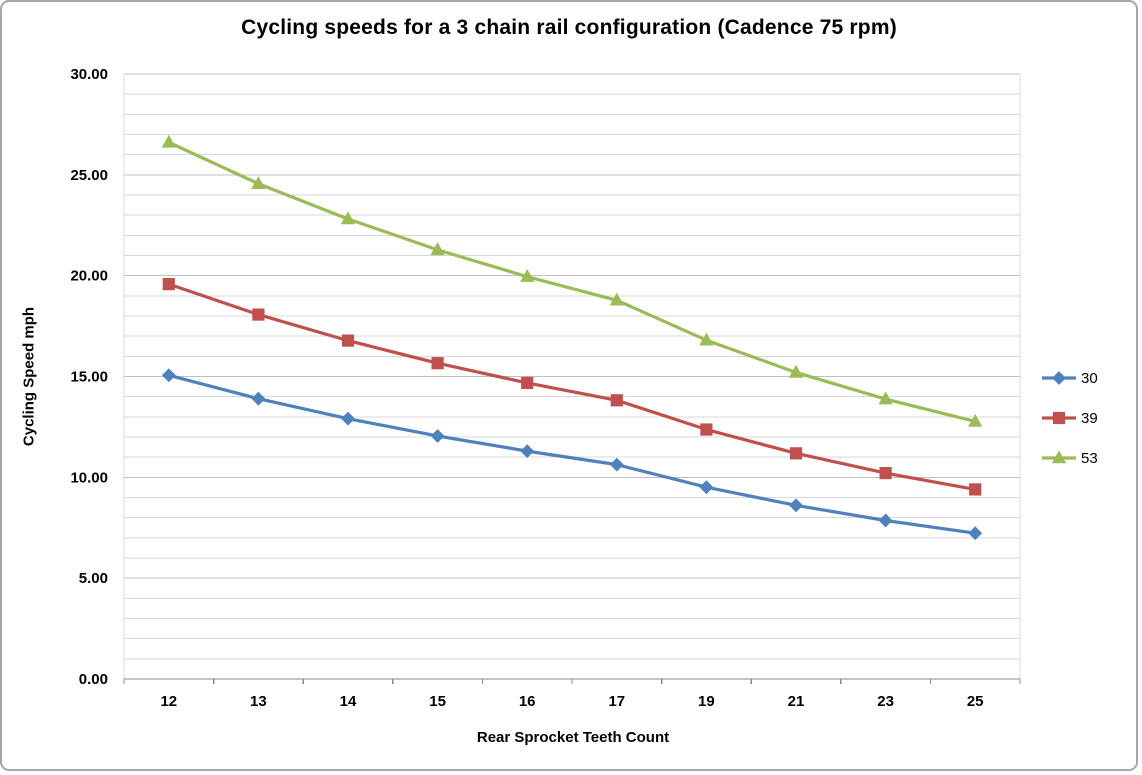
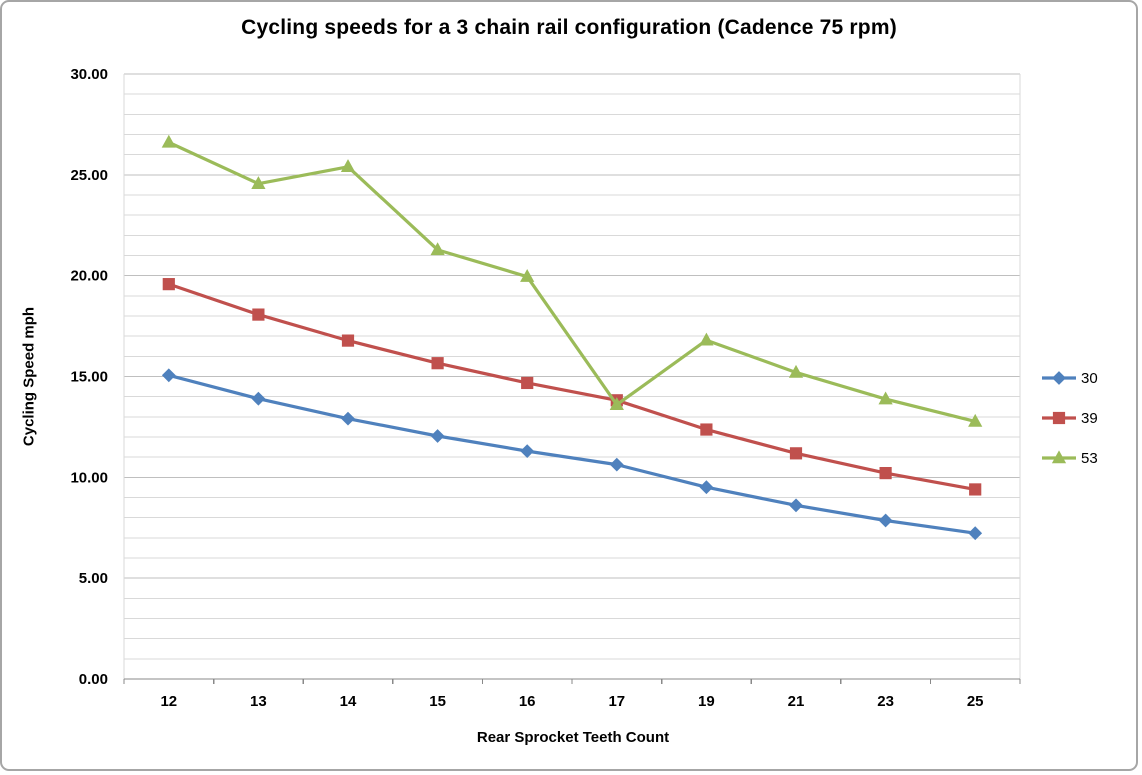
53/14: 22.8 -> 25.4
53/17: 18.8 -> 13.6
